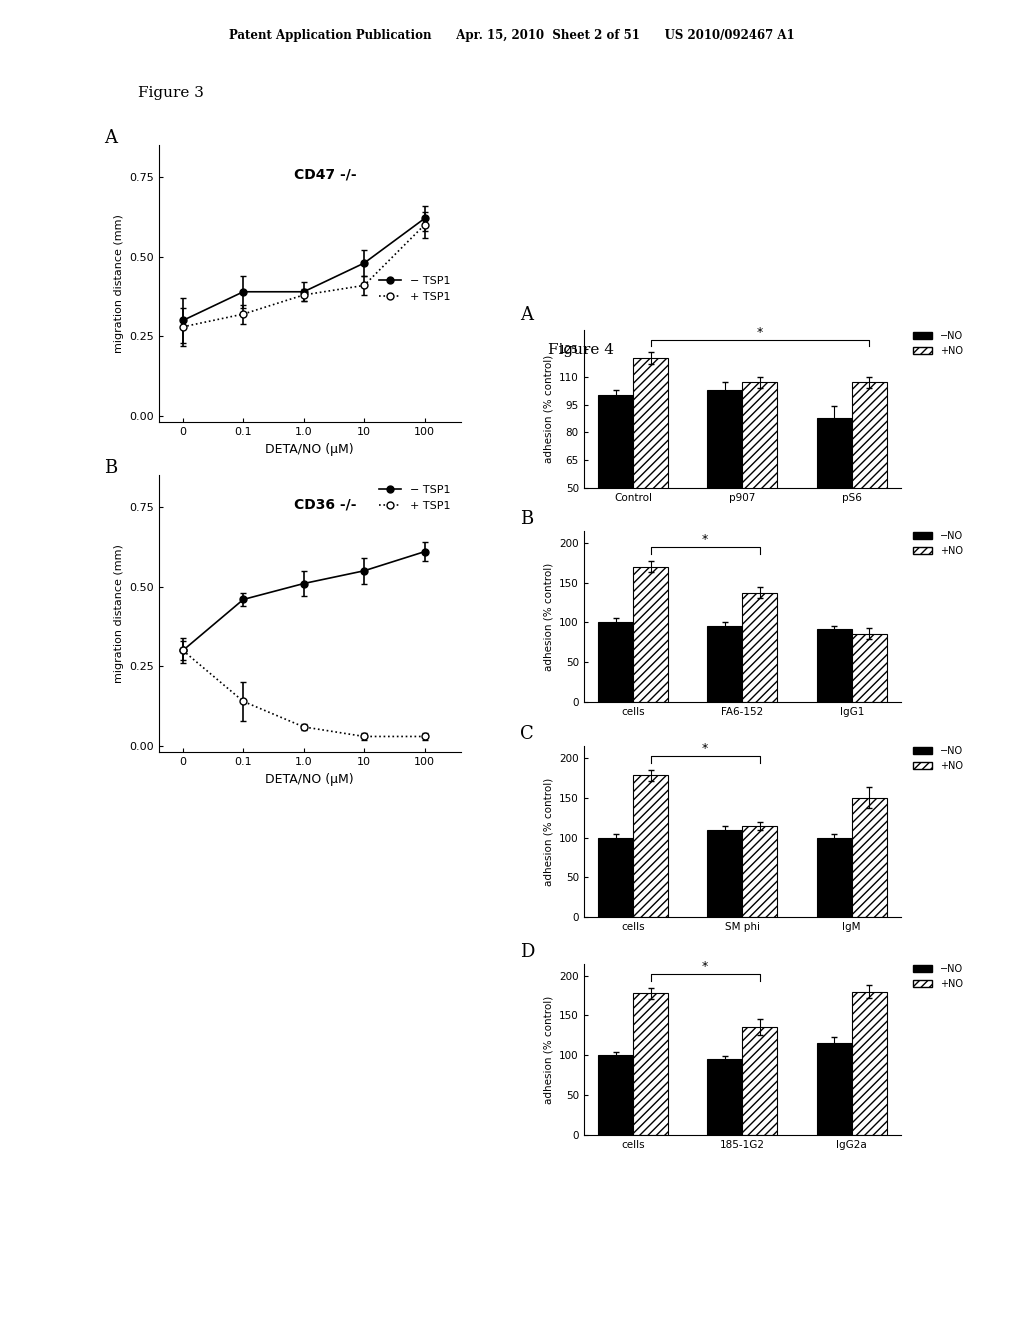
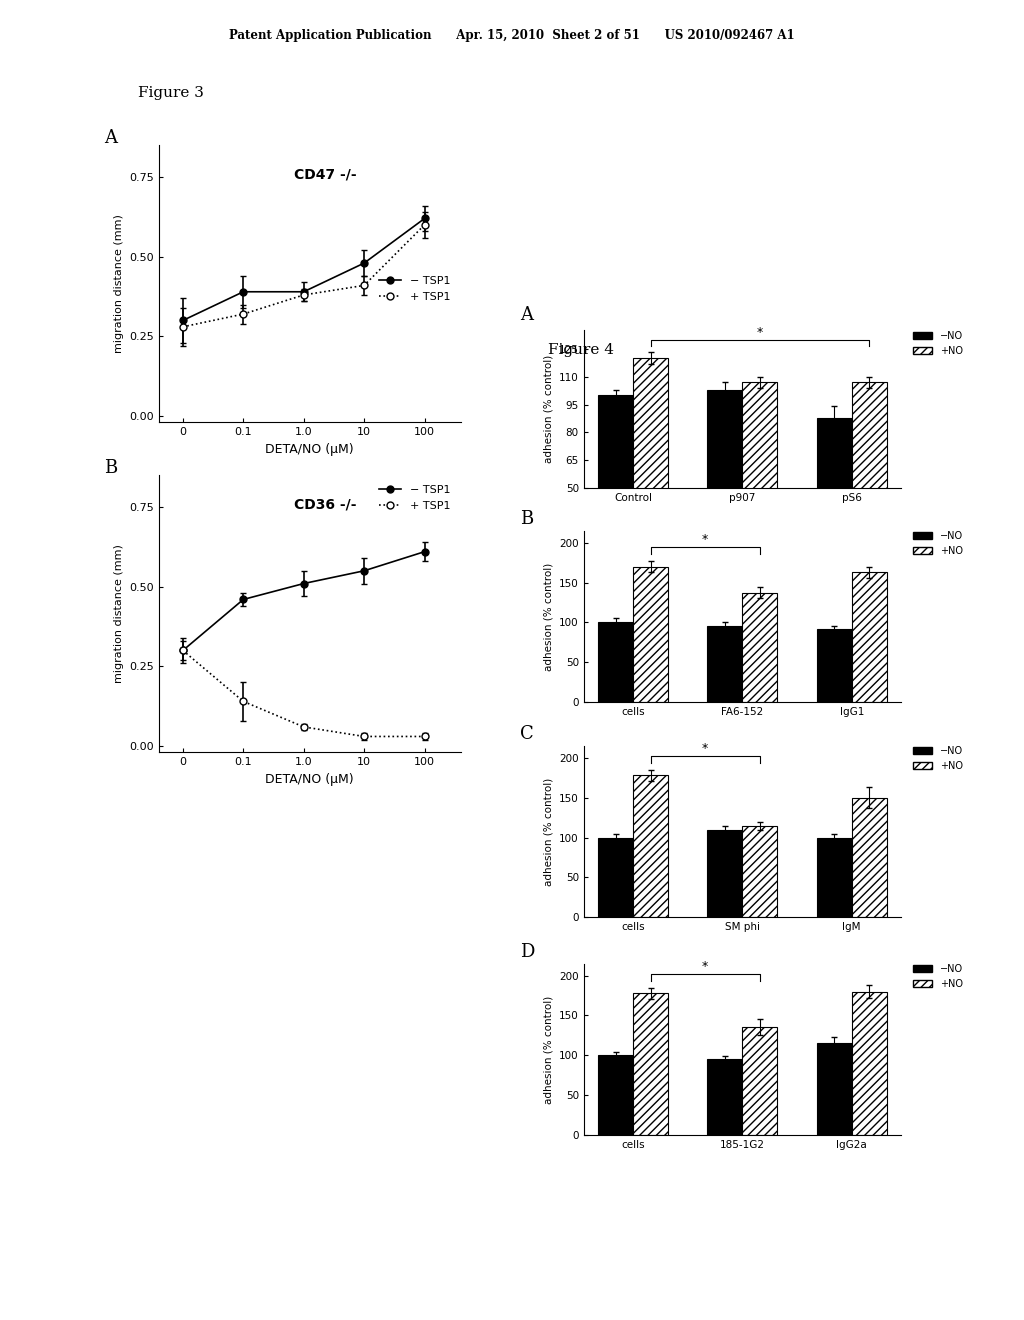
+NO/IgG1: 86 -> 163
